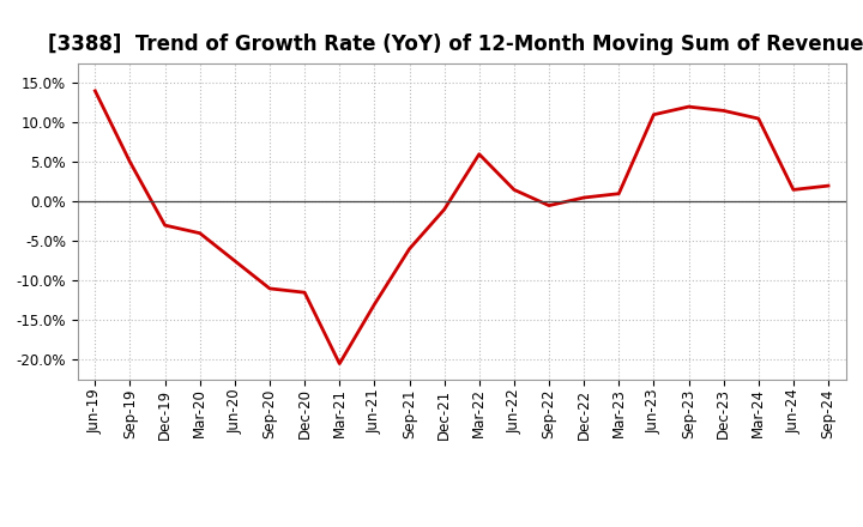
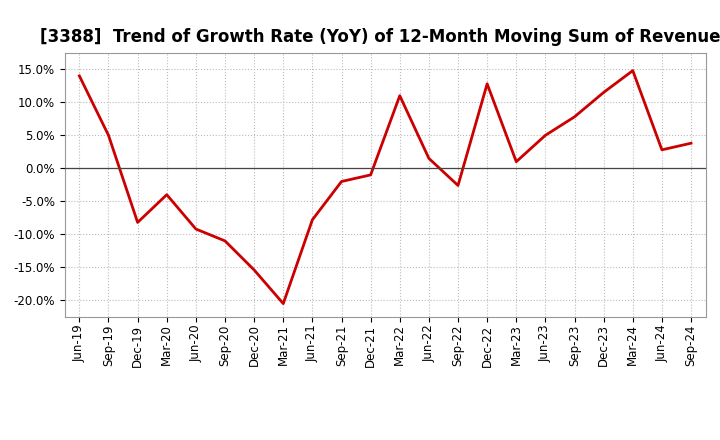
Dec-19: -3.0% -> -8.2%
Jun-20: -7.5% -> -9.2%
Dec-20: -11.5% -> -15.4%
Jun-21: -13.0% -> -7.8%
Sep-21: -6.0% -> -2.0%
Mar-22: 6.0% -> 11.0%
Sep-22: -0.5% -> -2.6%
Dec-22: 0.5% -> 12.8%
Jun-23: 11.0% -> 5.0%
Sep-23: 12.0% -> 7.8%
Mar-24: 10.5% -> 14.8%
Jun-24: 1.5% -> 2.8%
Sep-24: 2.0% -> 3.8%
